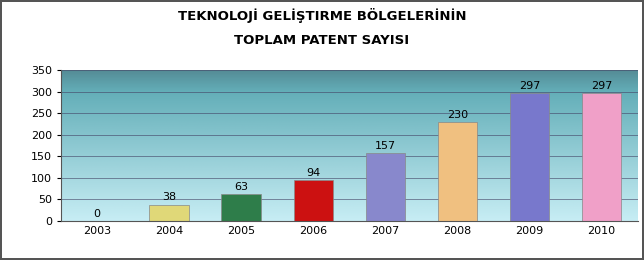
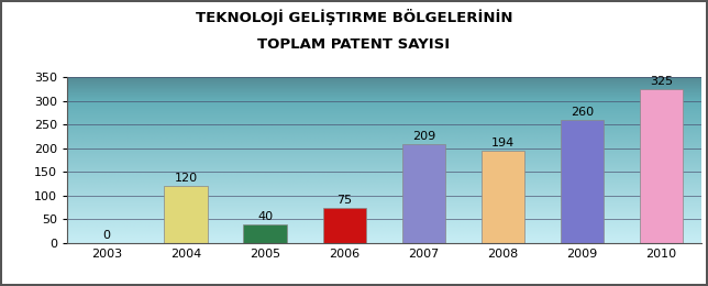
2004: 38 -> 120
2005: 63 -> 40
2006: 94 -> 75
2007: 157 -> 209
2008: 230 -> 194
2009: 297 -> 260
2010: 297 -> 325
